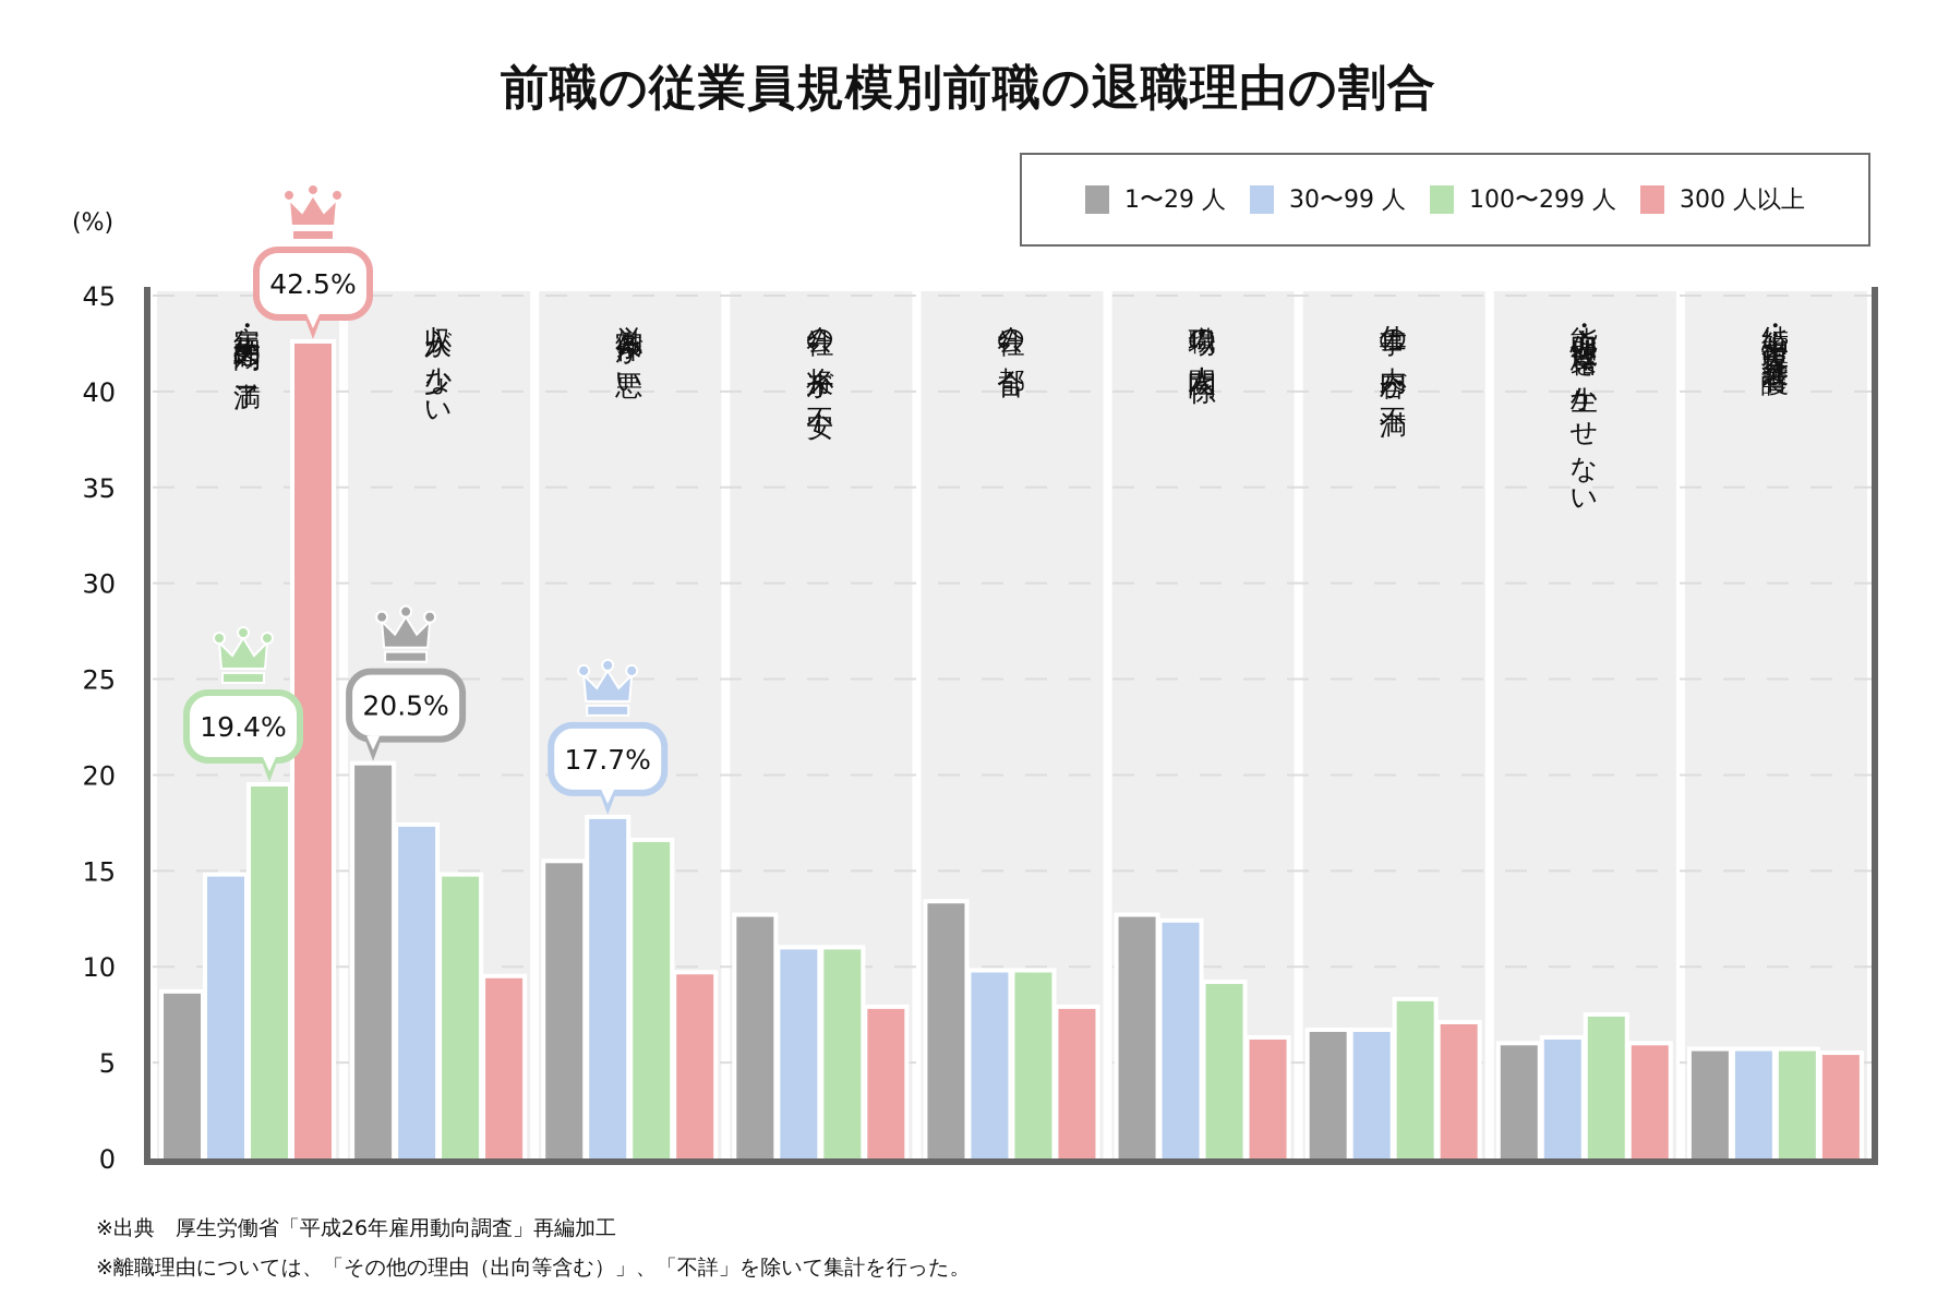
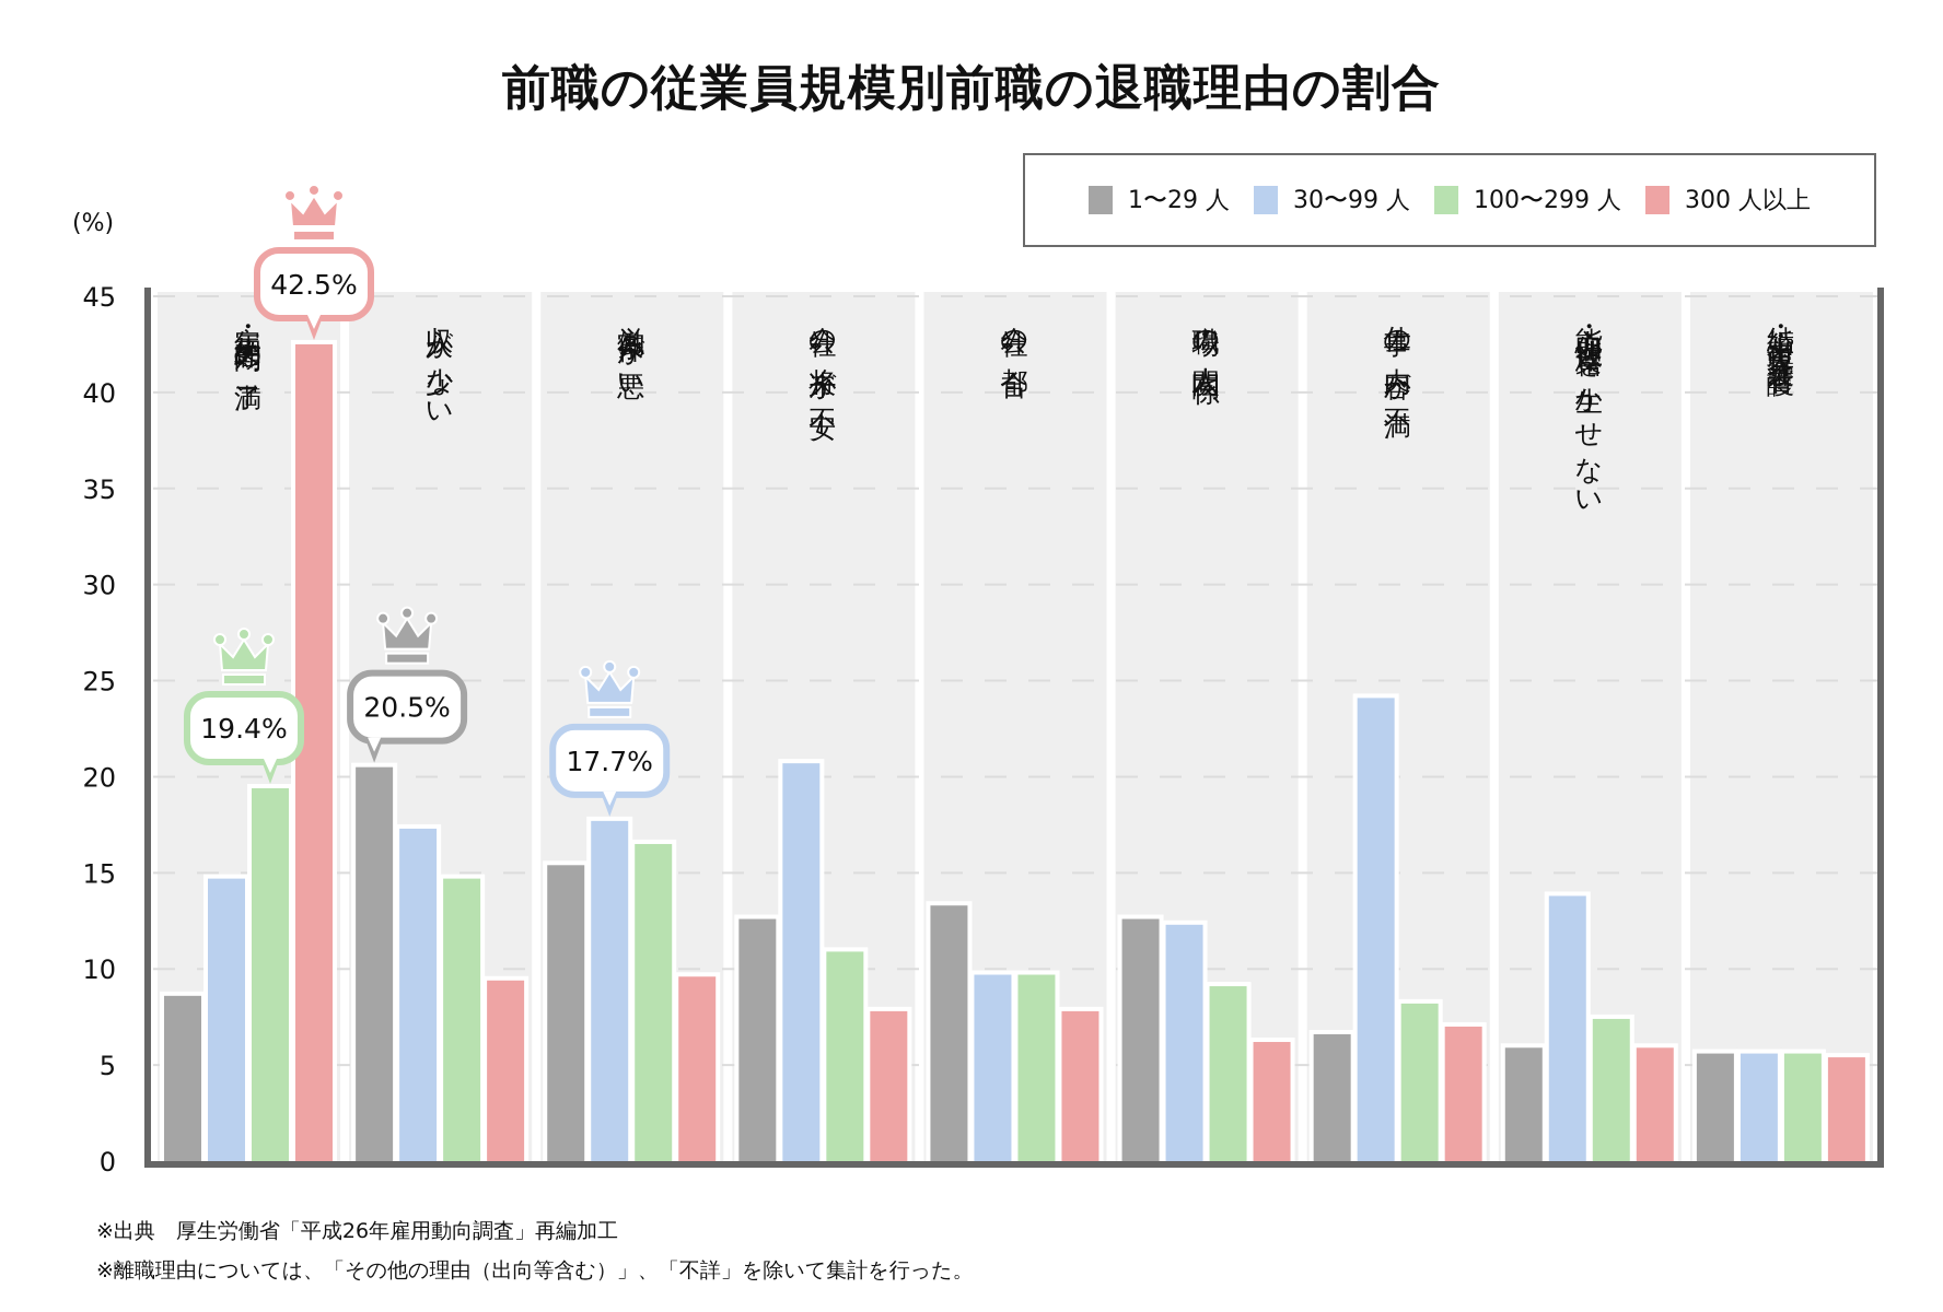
30〜99 人/会社の将来が不安: 10.9 -> 20.7
30〜99 人/仕事の内容が不満: 6.6 -> 24.1
30〜99 人/能力・個性・資格を生かせない: 6.2 -> 13.8
